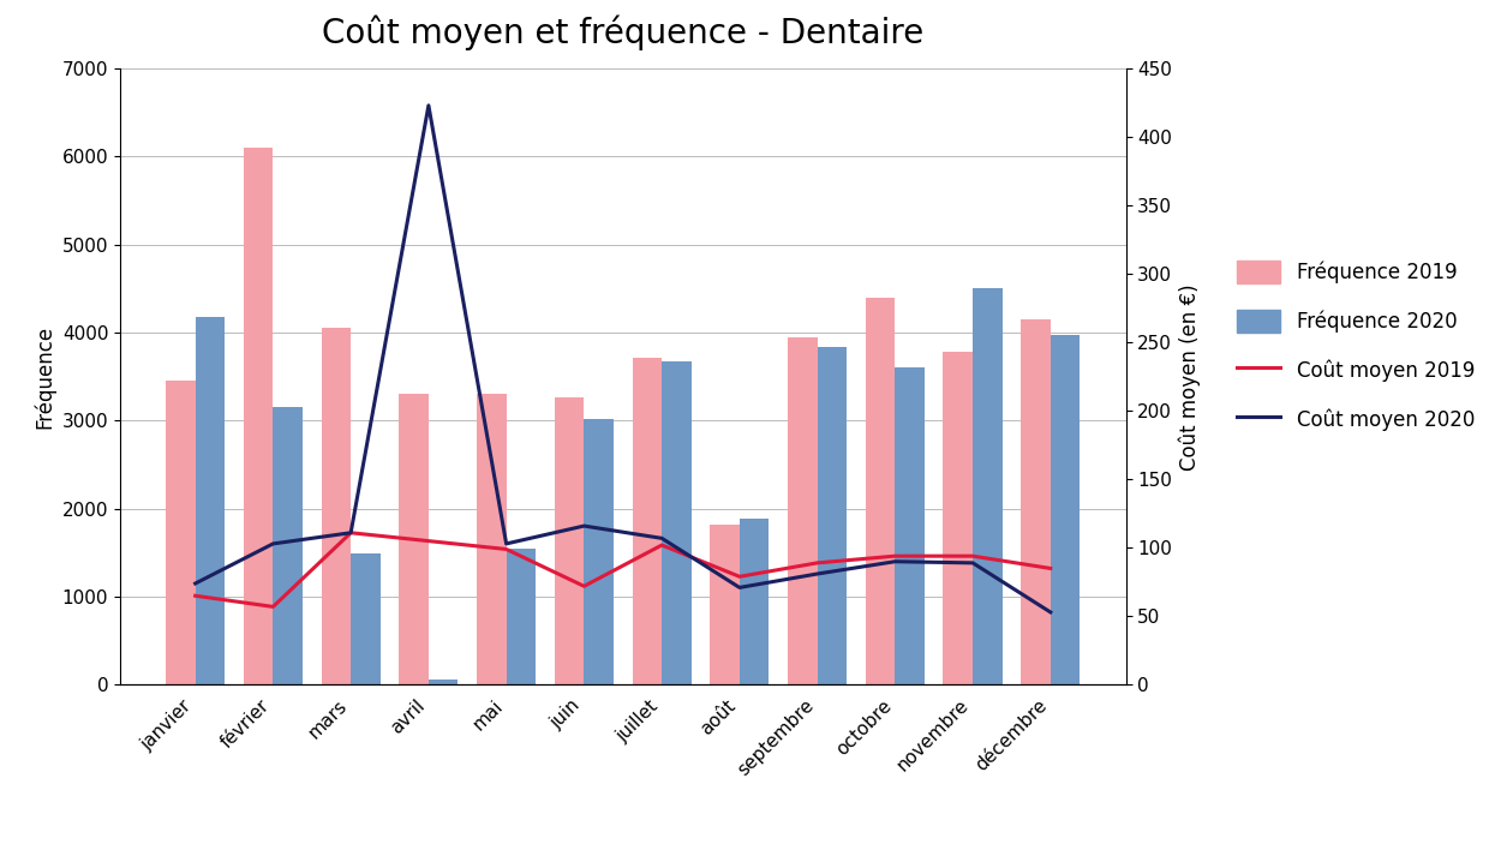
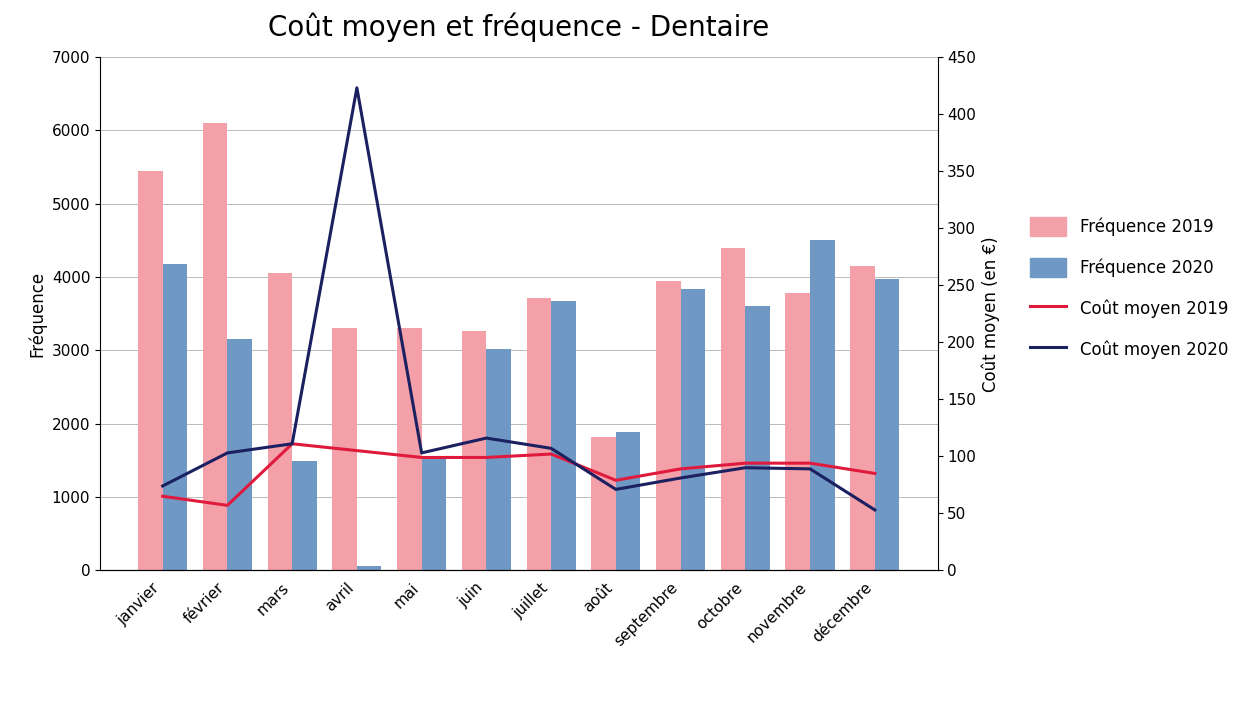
Fréquence 2019/janvier: 3460 -> 5450
Coût moyen 2019/juin: 72 -> 99
